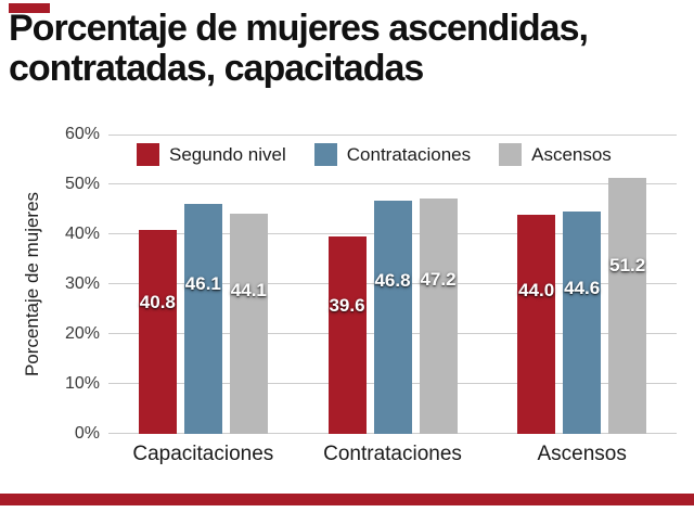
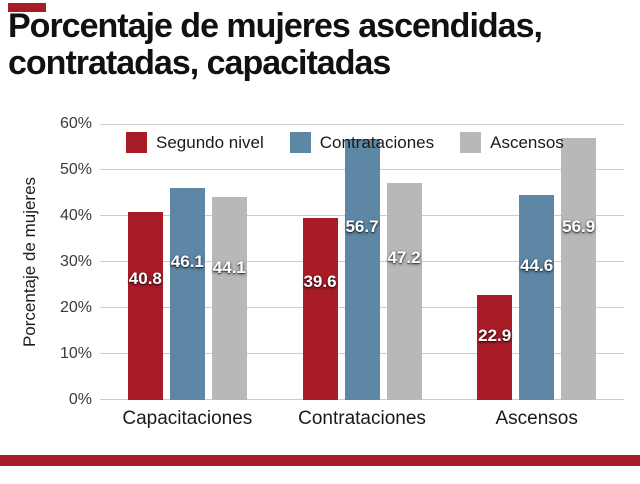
Contrataciones/Contrataciones: 46.8 -> 56.7
Segundo nivel/Ascensos: 44.0 -> 22.9
Ascensos/Ascensos: 51.2 -> 56.9
